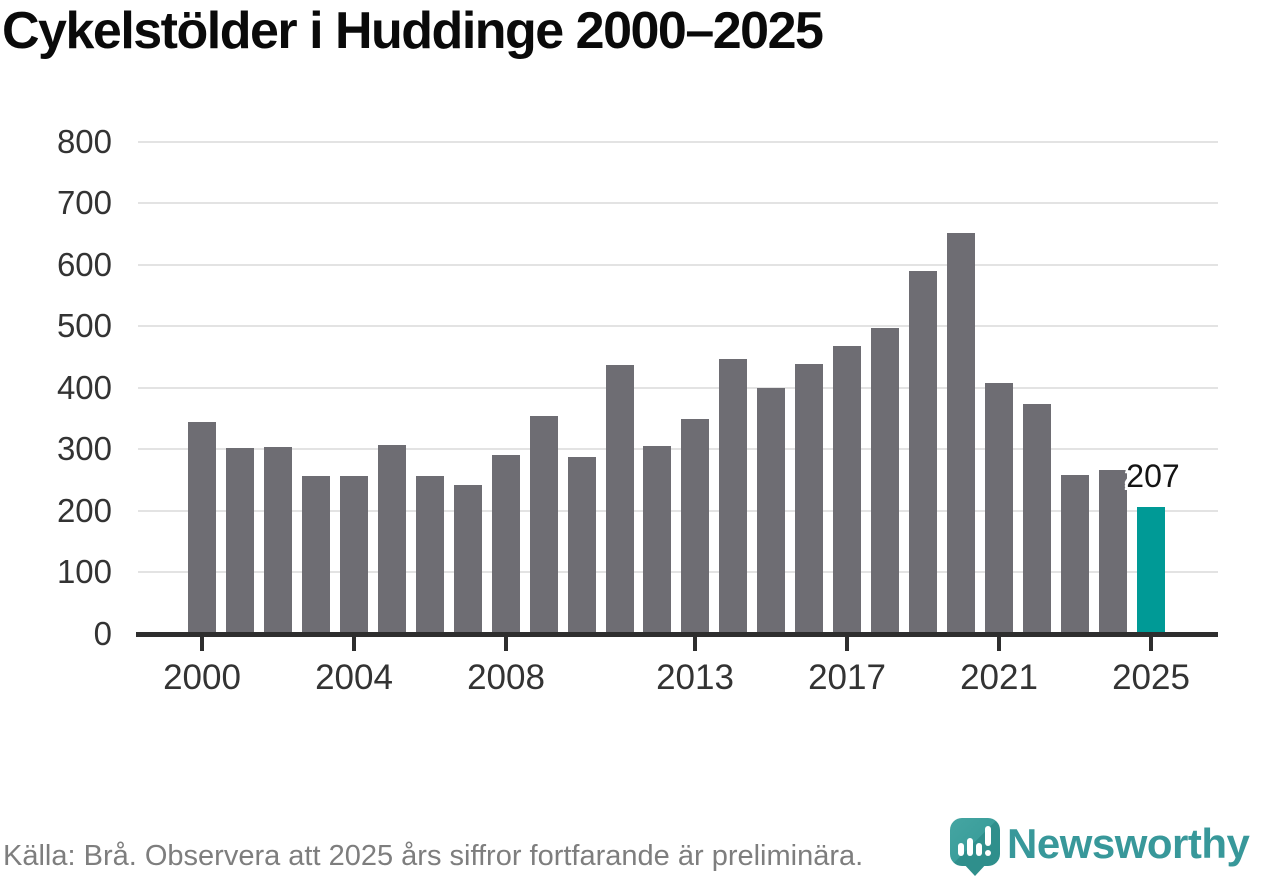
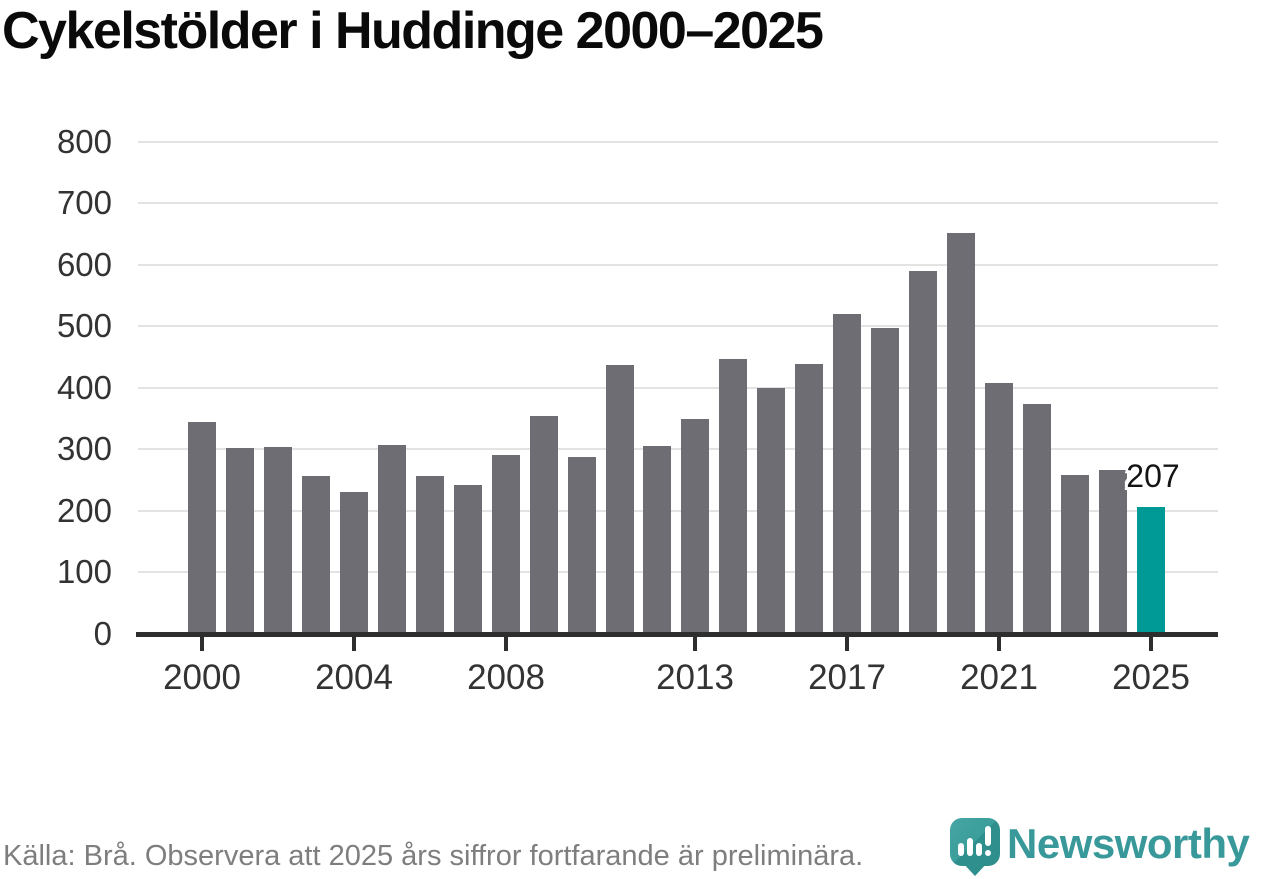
2004: 260 -> 230
2017: 470 -> 520
